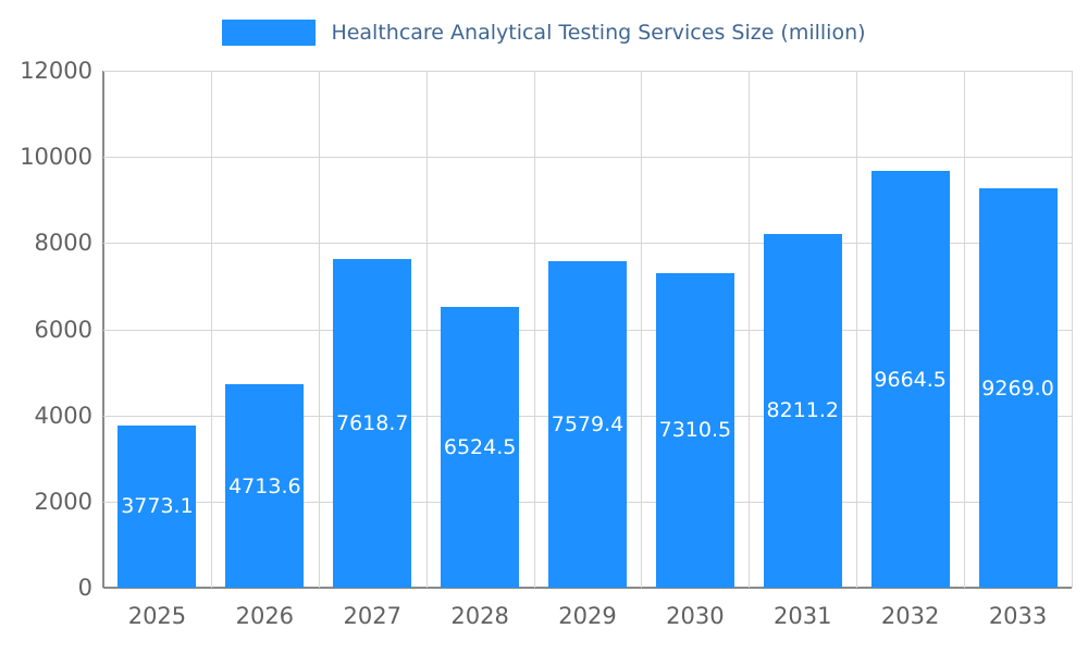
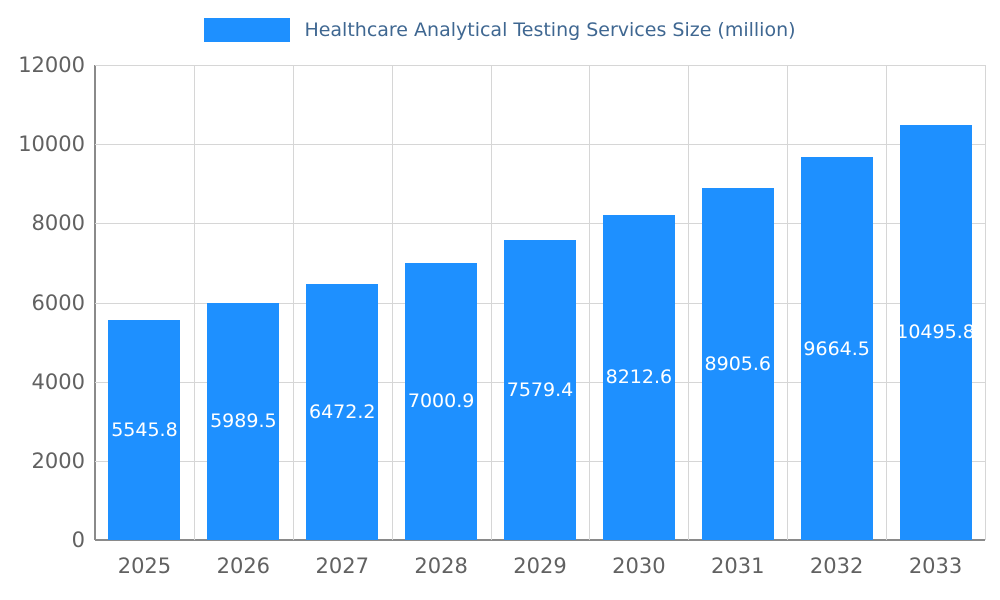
2025: 3773.1 -> 5545.8
2026: 4713.6 -> 5989.5
2027: 7618.7 -> 6472.2
2028: 6524.5 -> 7000.9
2030: 7310.5 -> 8212.6
2031: 8211.2 -> 8905.6
2033: 9269.0 -> 10495.8
